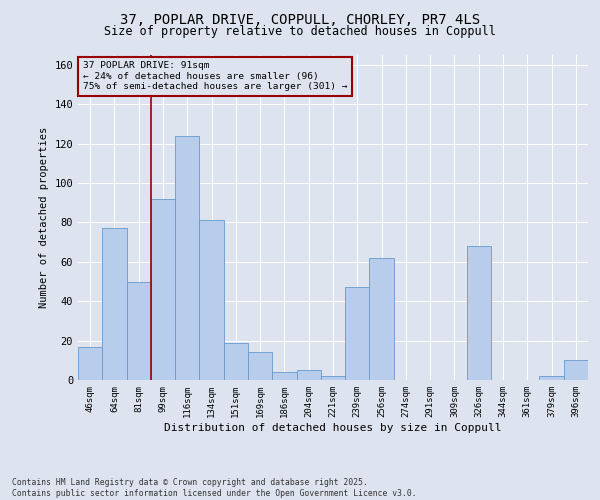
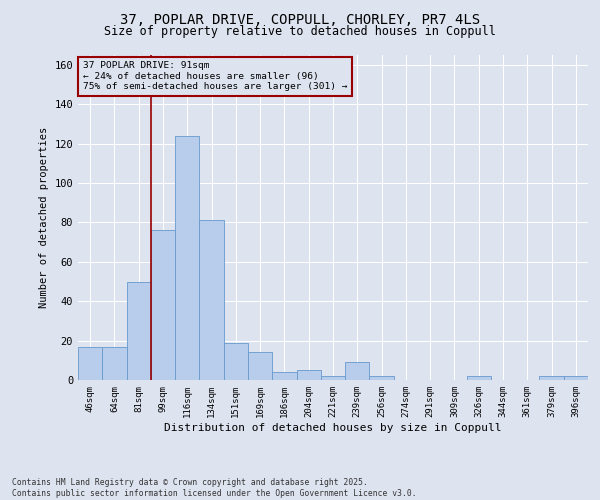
64sqm: 77 -> 17
99sqm: 92 -> 76
239sqm: 47 -> 9
256sqm: 62 -> 2
326sqm: 68 -> 2
396sqm: 10 -> 2
